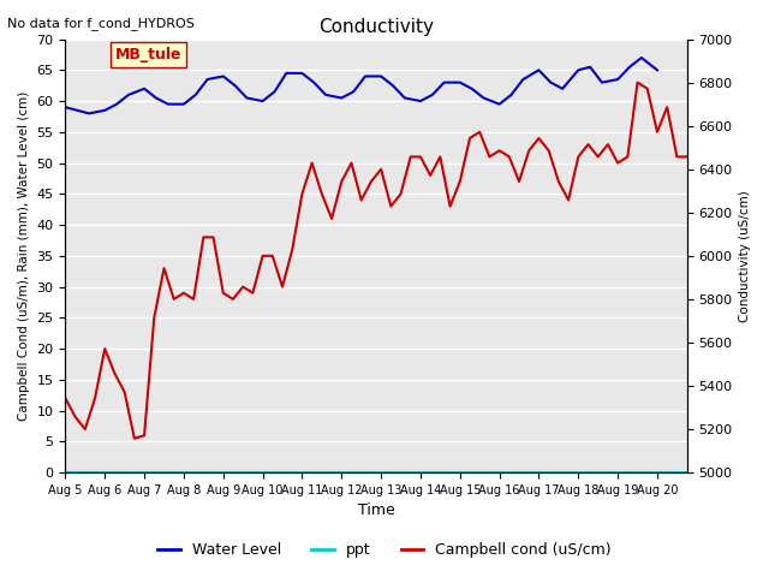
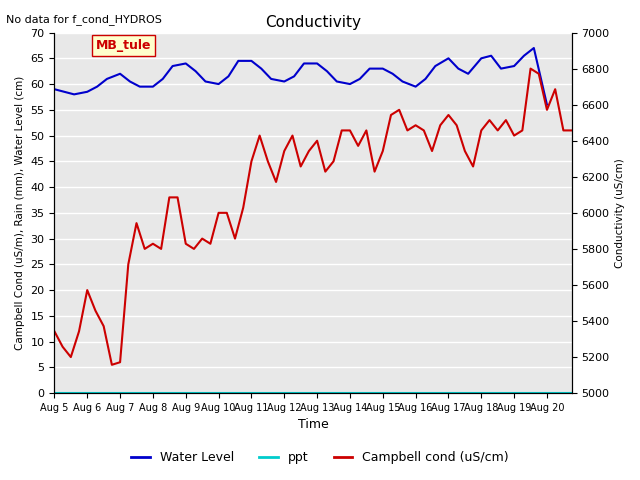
Water Level/Aug 20: 65.0 -> 56.0
